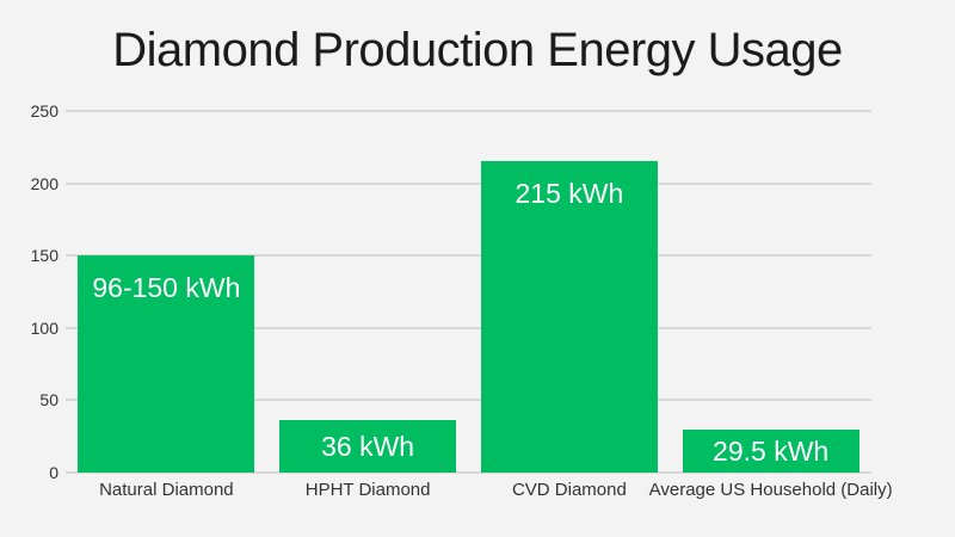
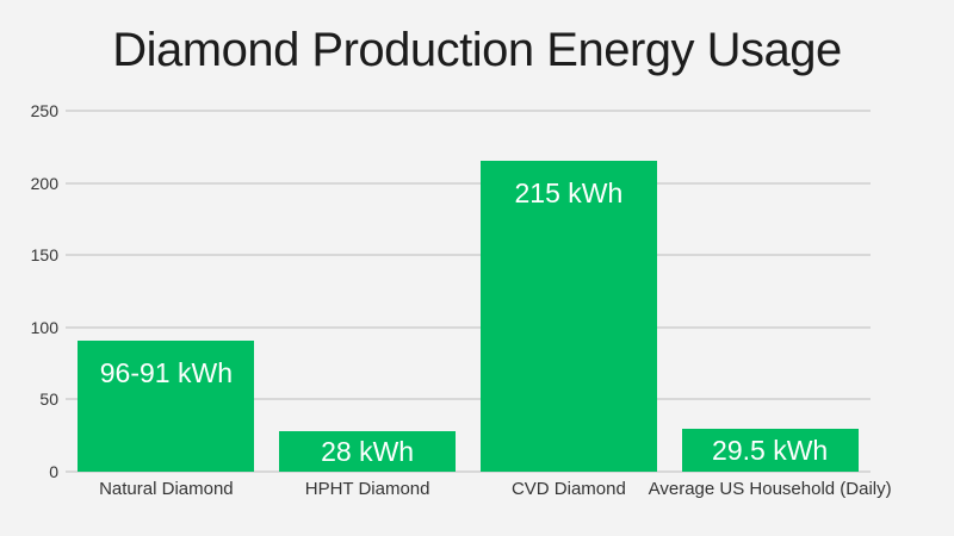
Natural Diamond: 150 -> 91
HPHT Diamond: 36 -> 28
